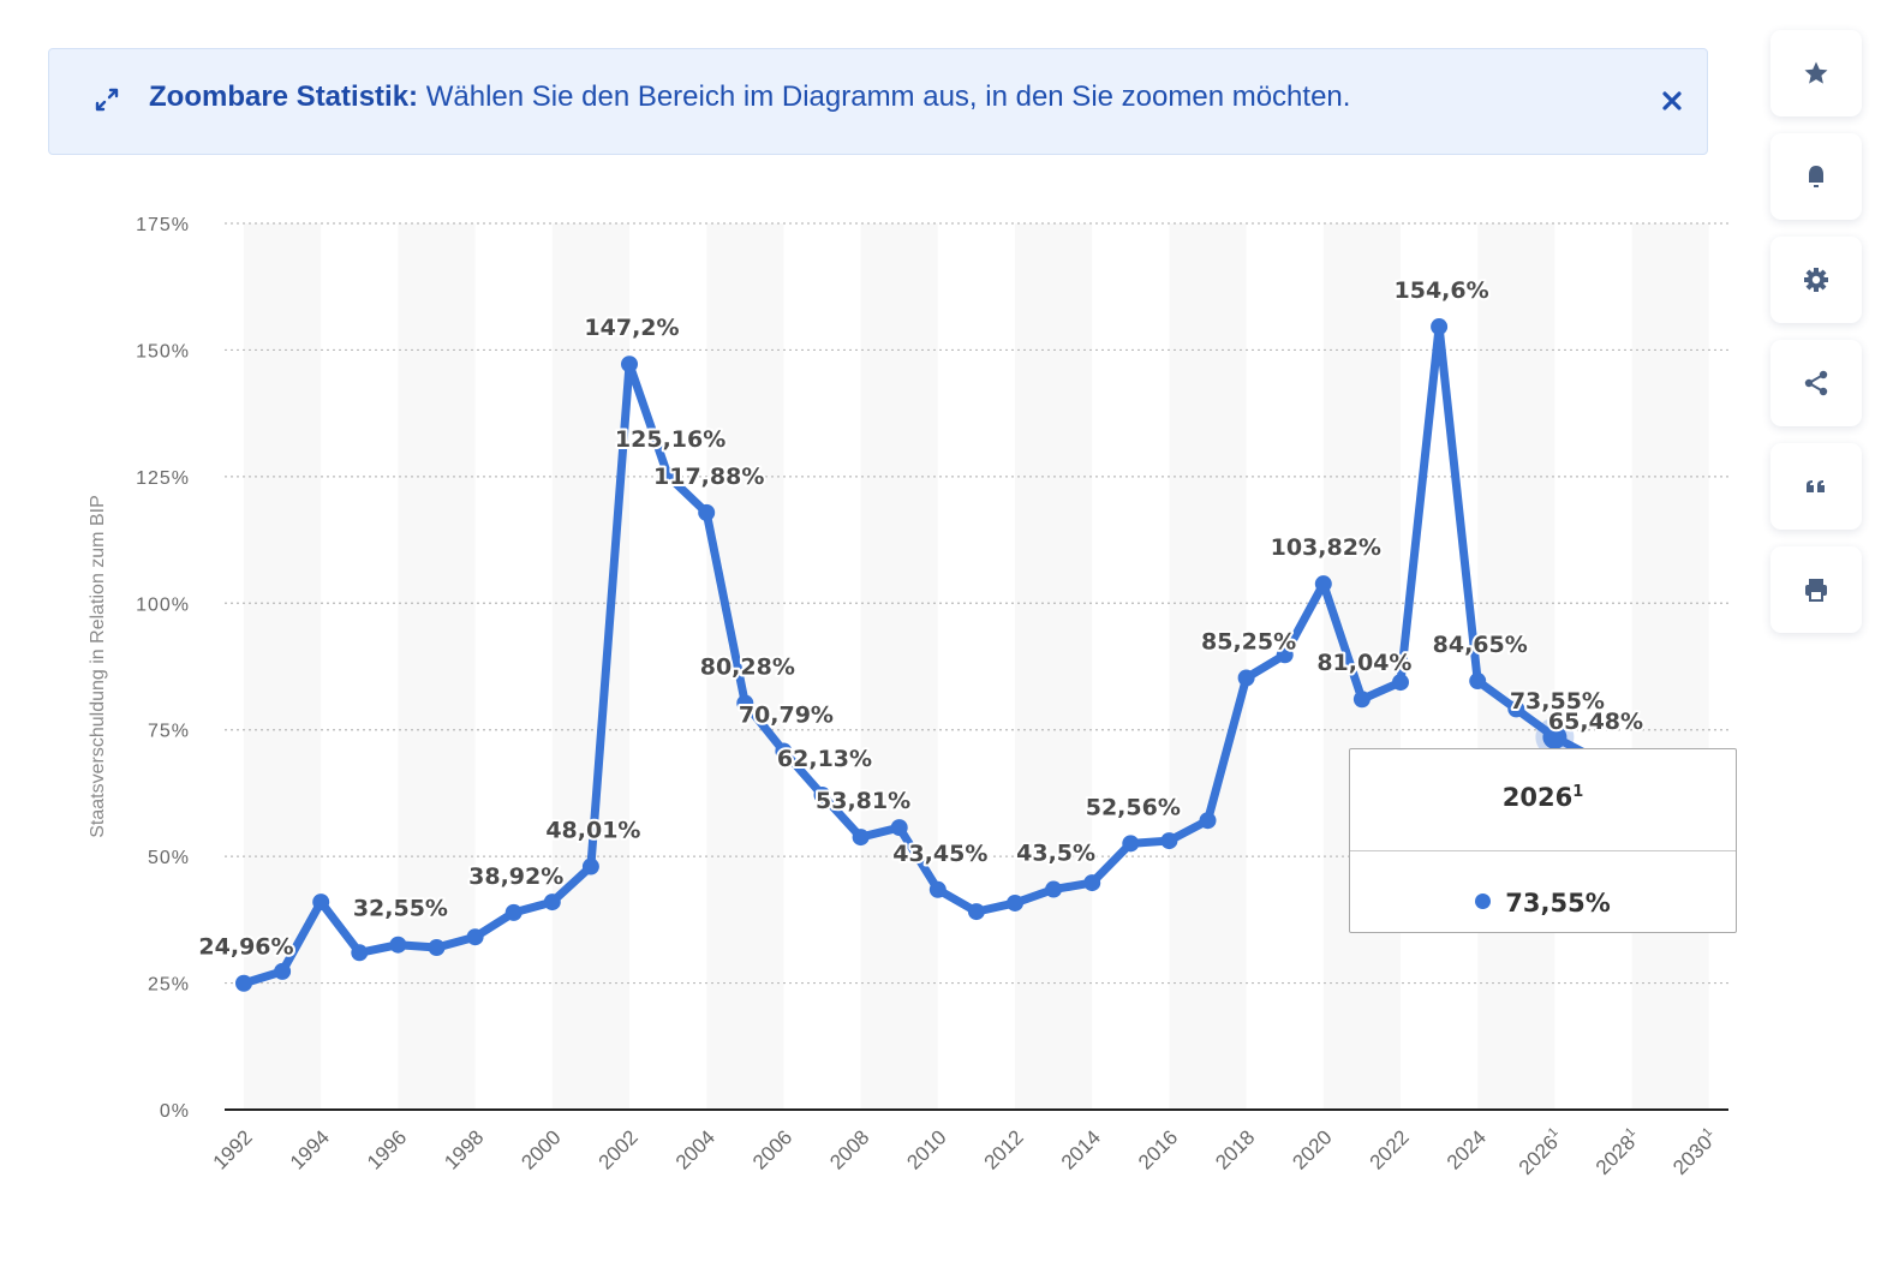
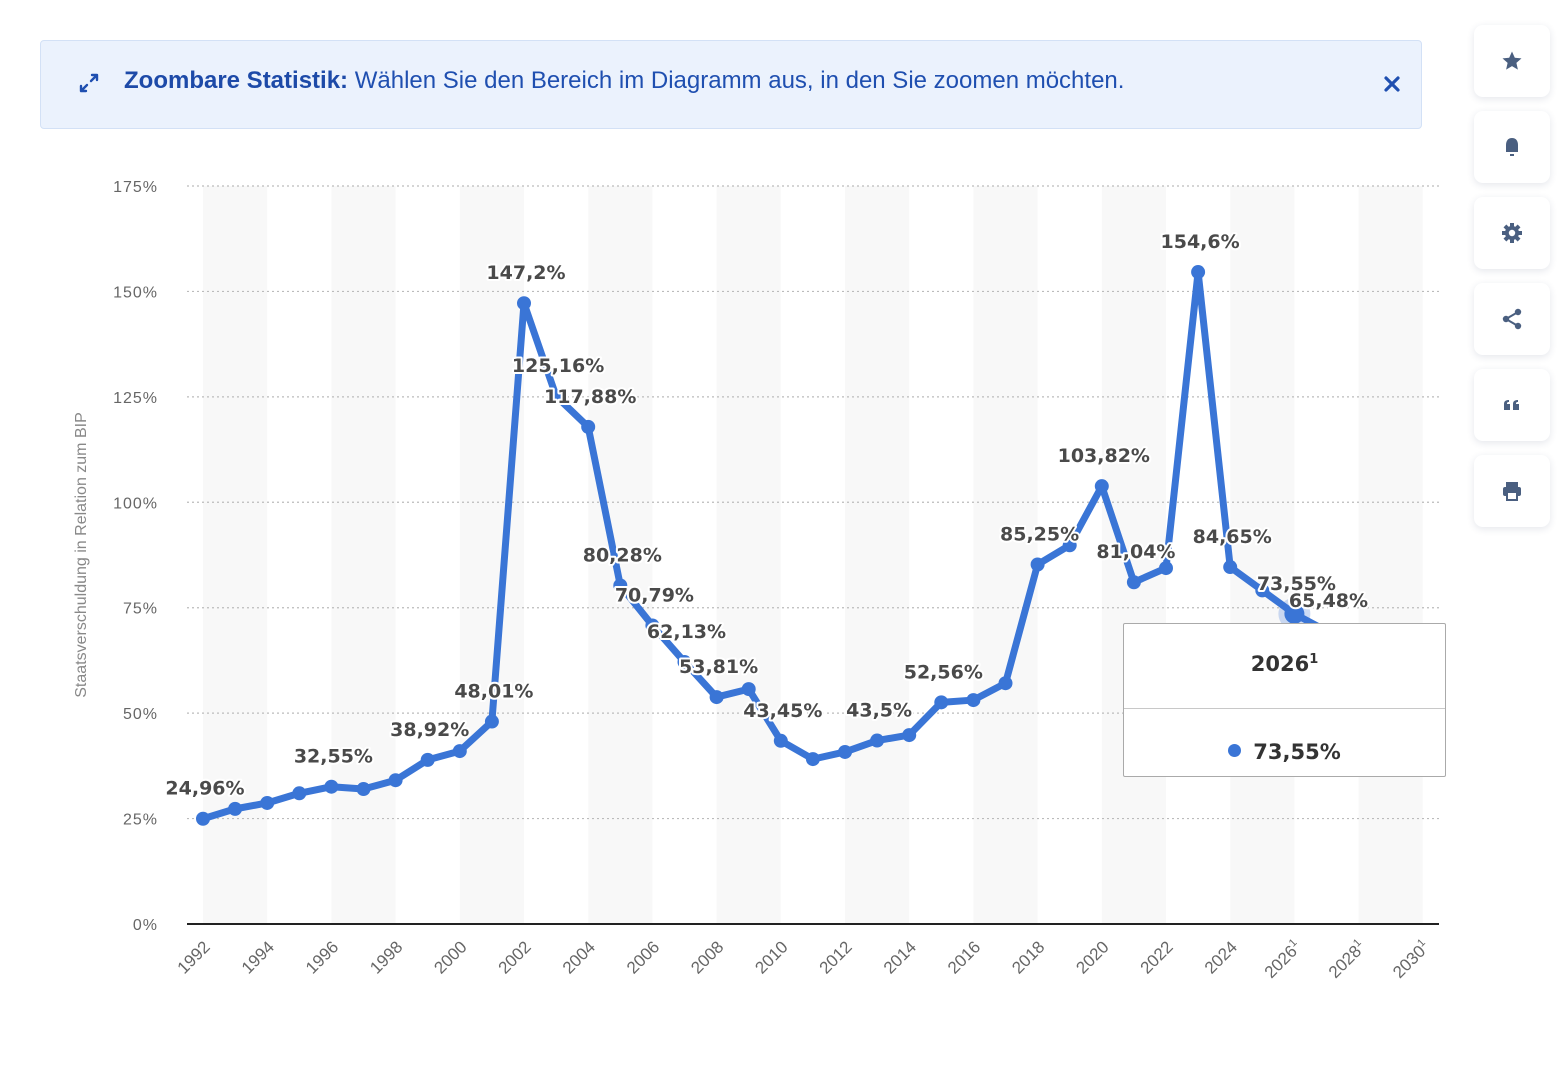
1994: 41% -> 29%
